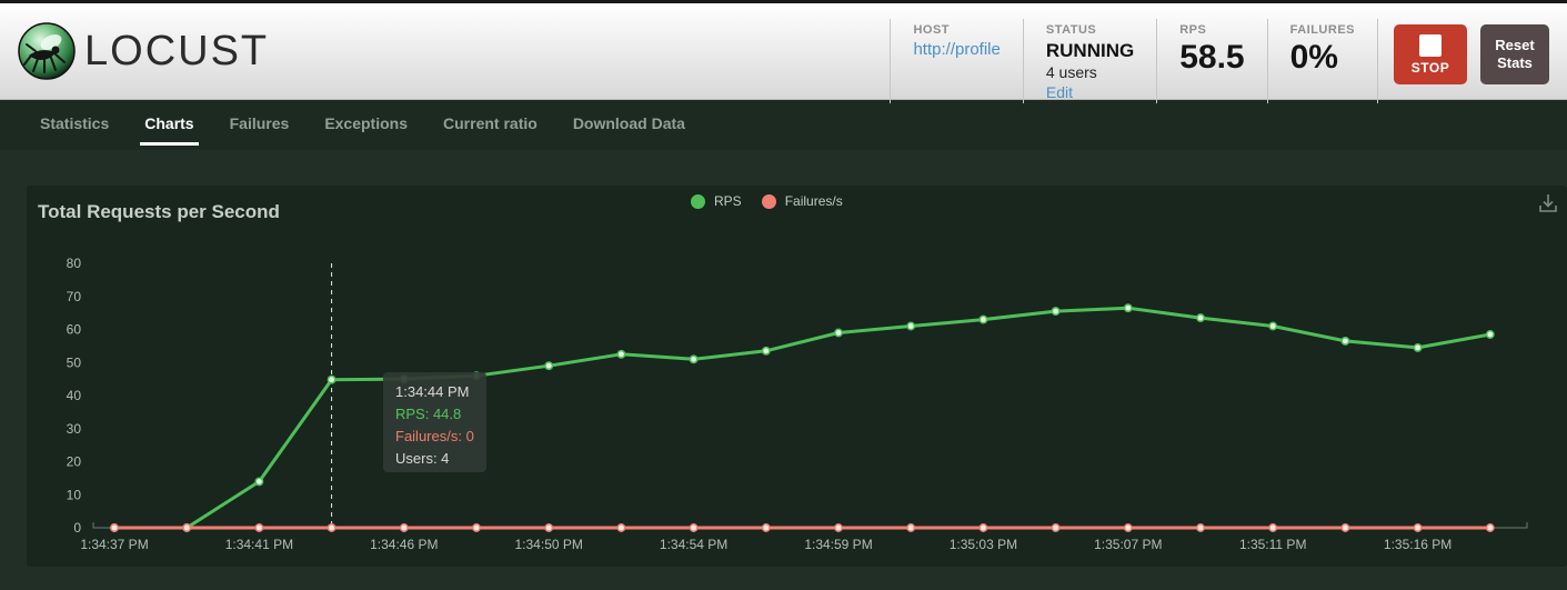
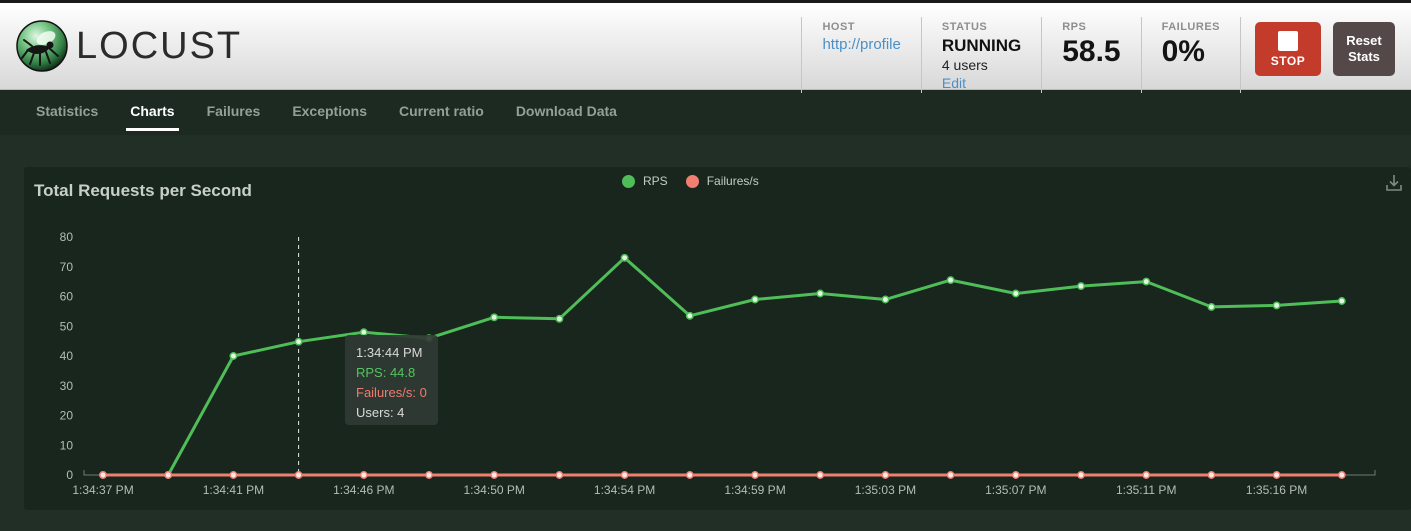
RPS/1:34:41 PM: 14 -> 40
RPS/1:34:46 PM: 45 -> 48
RPS/1:34:50 PM: 49 -> 53
RPS/1:34:54 PM: 51 -> 73
RPS/1:35:03 PM: 63 -> 59
RPS/1:35:07 PM: 66 -> 61
RPS/1:35:11 PM: 61 -> 65
RPS/1:35:16 PM: 54 -> 57
